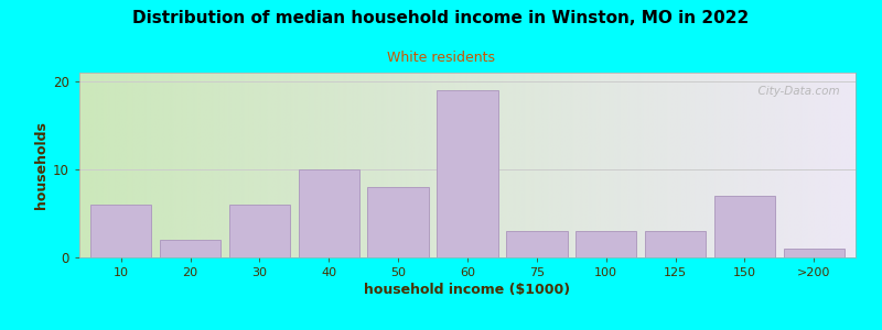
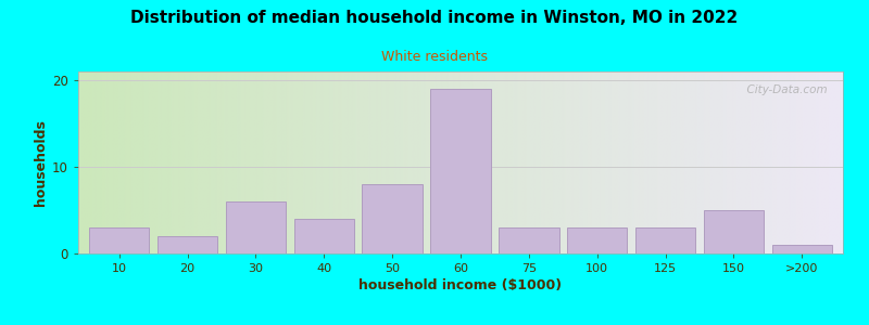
10: 6 -> 3
40: 10 -> 4
150: 7 -> 5
